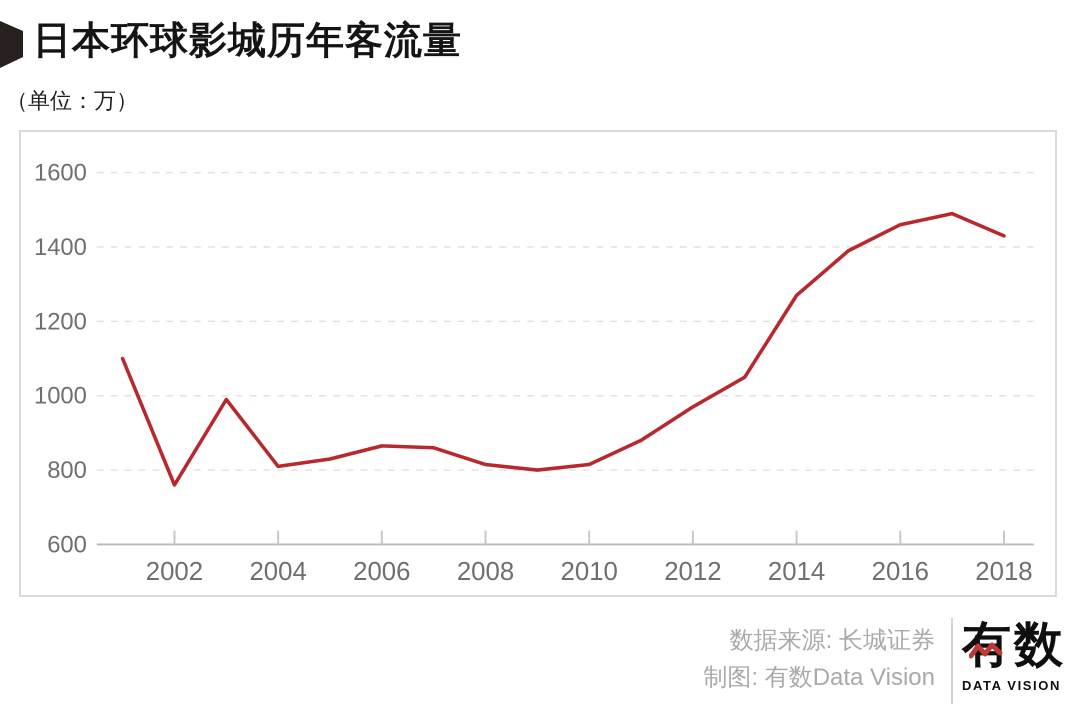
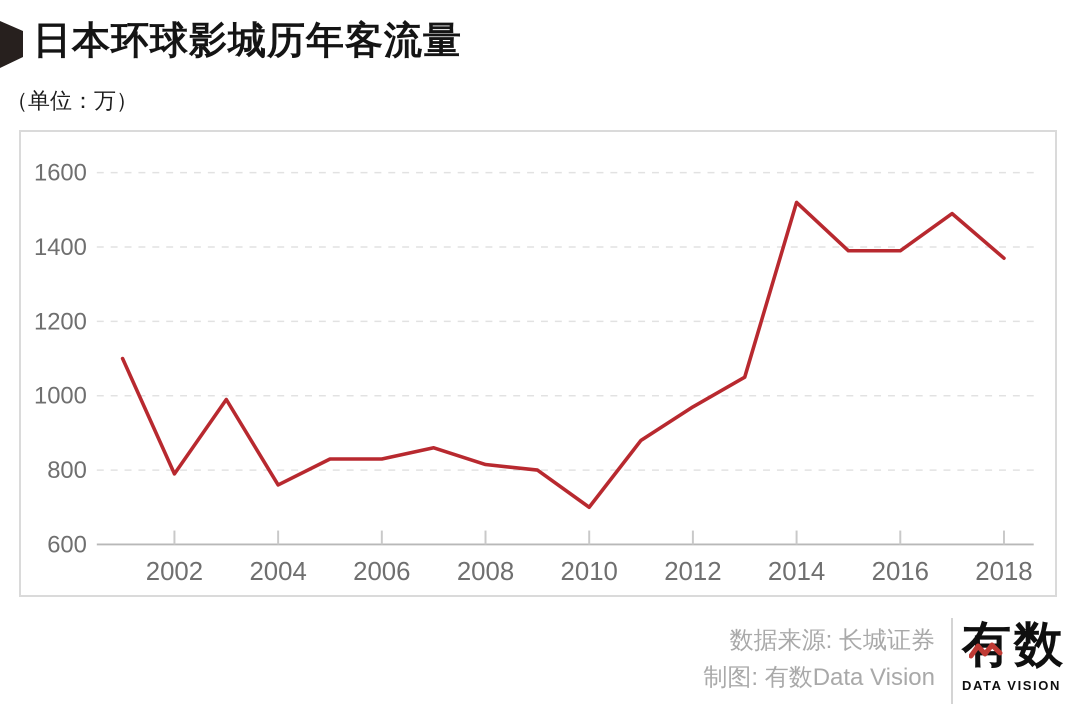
2002: 760 -> 790
2004: 810 -> 760
2006: 860 -> 830
2010: 820 -> 700
2014: 1270 -> 1520
2016: 1460 -> 1390
2018: 1430 -> 1370
